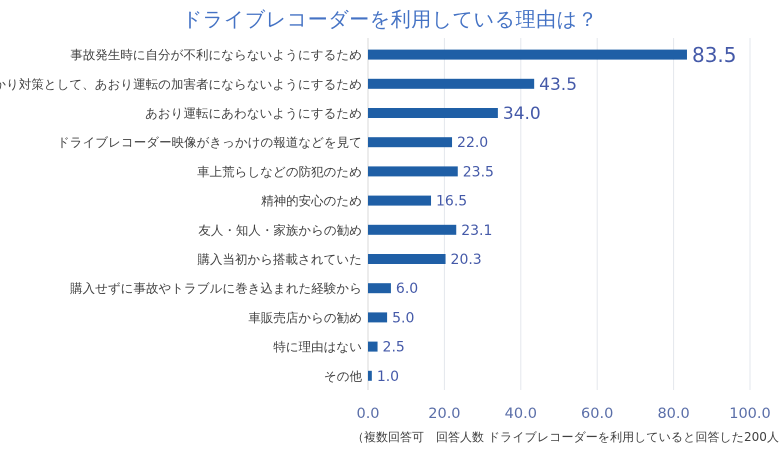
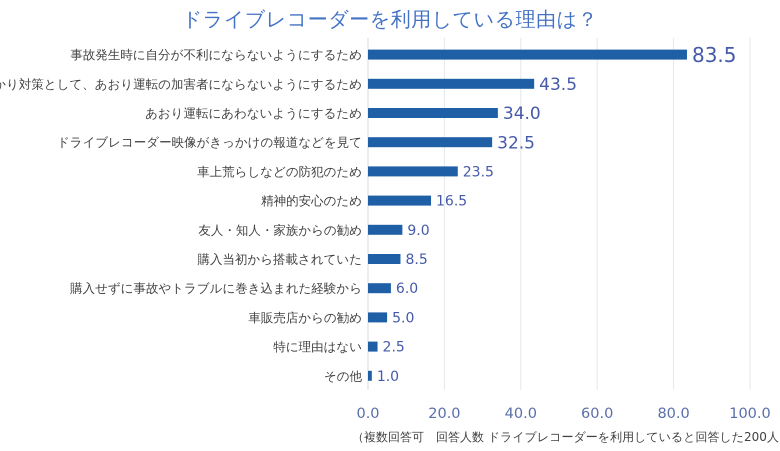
ドライブレコーダー映像がきっかけの報道などを見て: 22.0 -> 32.5
友人・知人・家族からの勧め: 23.1 -> 9.0
購入当初から搭載されていた: 20.3 -> 8.5
